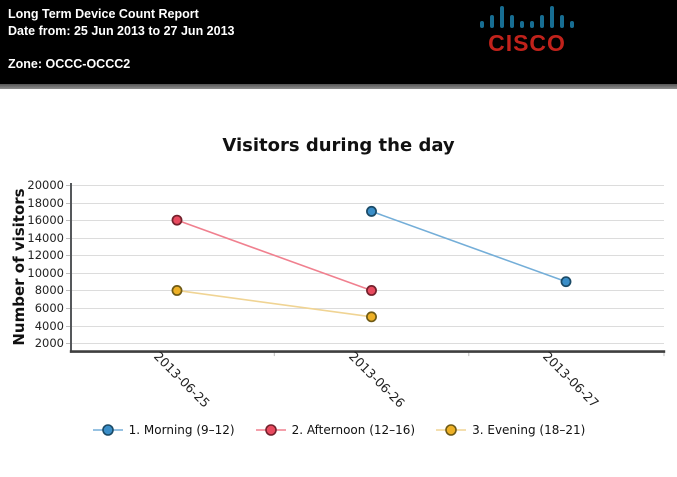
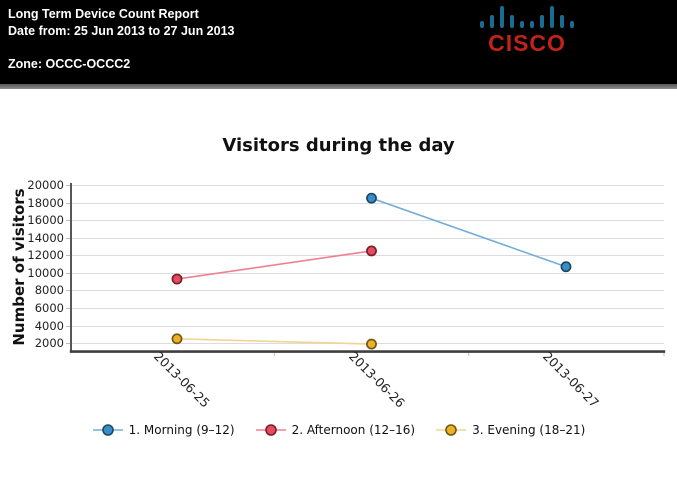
2. Afternoon (12–16)/2013-06-25: 16000 -> 9000
3. Evening (18–21)/2013-06-25: 8000 -> 2000
1. Morning (9–12)/2013-06-26: 17000 -> 18000
2. Afternoon (12–16)/2013-06-26: 8000 -> 12000
3. Evening (18–21)/2013-06-26: 5000 -> 2000
1. Morning (9–12)/2013-06-27: 9000 -> 11000
